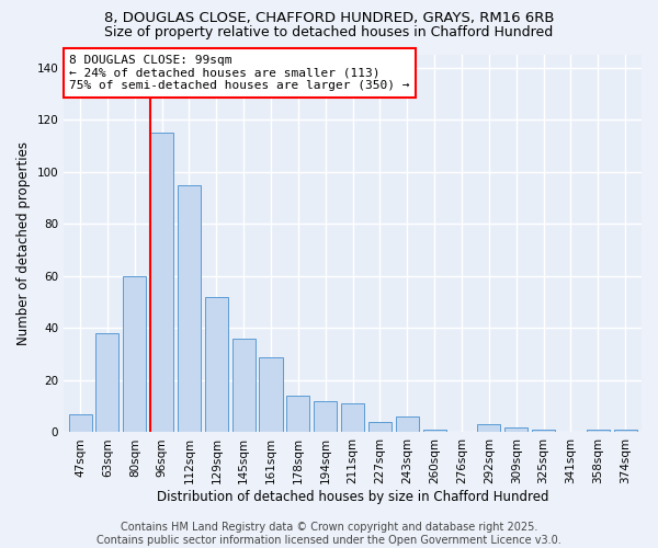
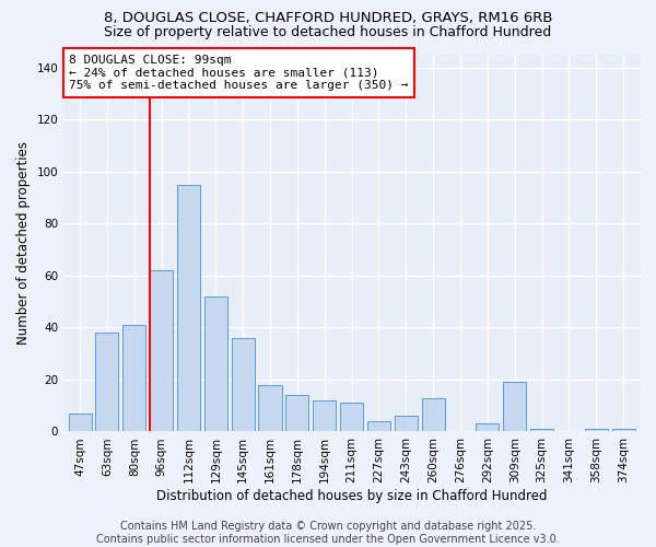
80sqm: 60 -> 41
96sqm: 115 -> 62
161sqm: 29 -> 18
260sqm: 1 -> 13
309sqm: 2 -> 19
